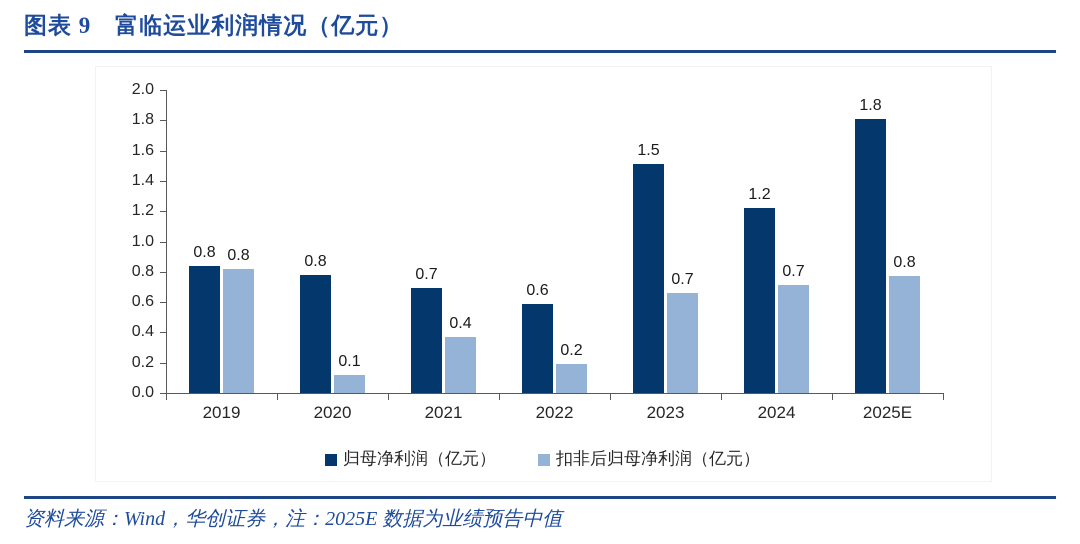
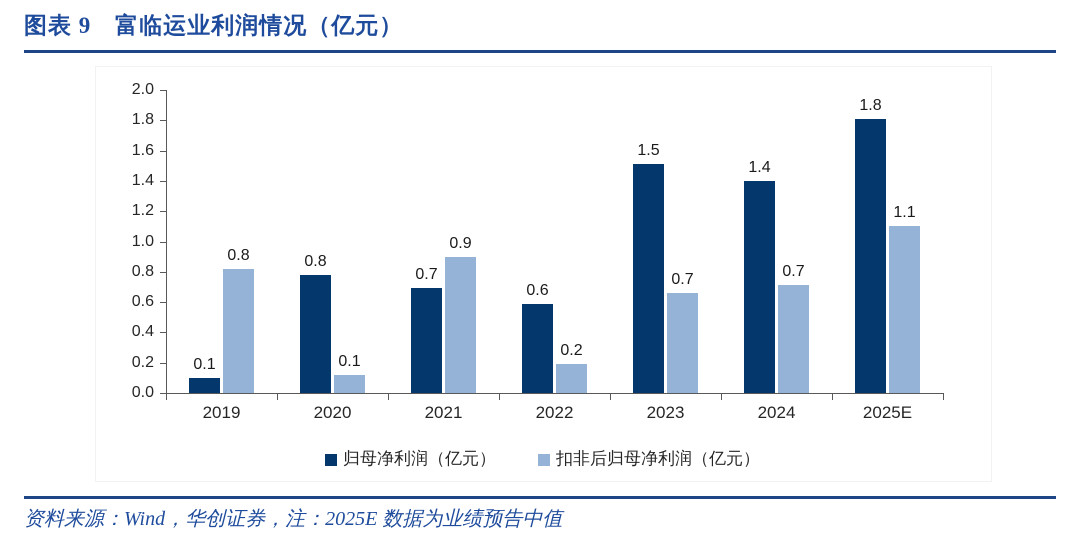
归母净利润（亿元）/2019: 0.8 -> 0.1
扣非后归母净利润（亿元）/2021: 0.4 -> 0.9
归母净利润（亿元）/2024: 1.2 -> 1.4
扣非后归母净利润（亿元）/2025E: 0.8 -> 1.1
